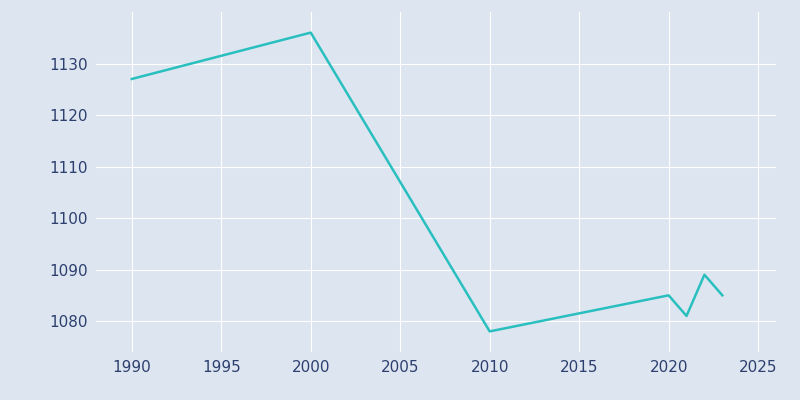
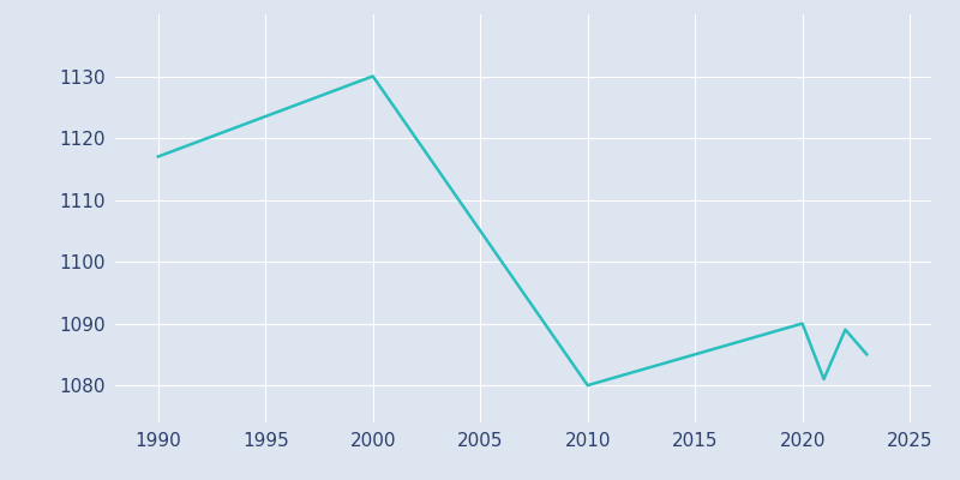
1990: 1127 -> 1117
2000: 1136 -> 1130
2010: 1078 -> 1080
2020: 1085 -> 1090
